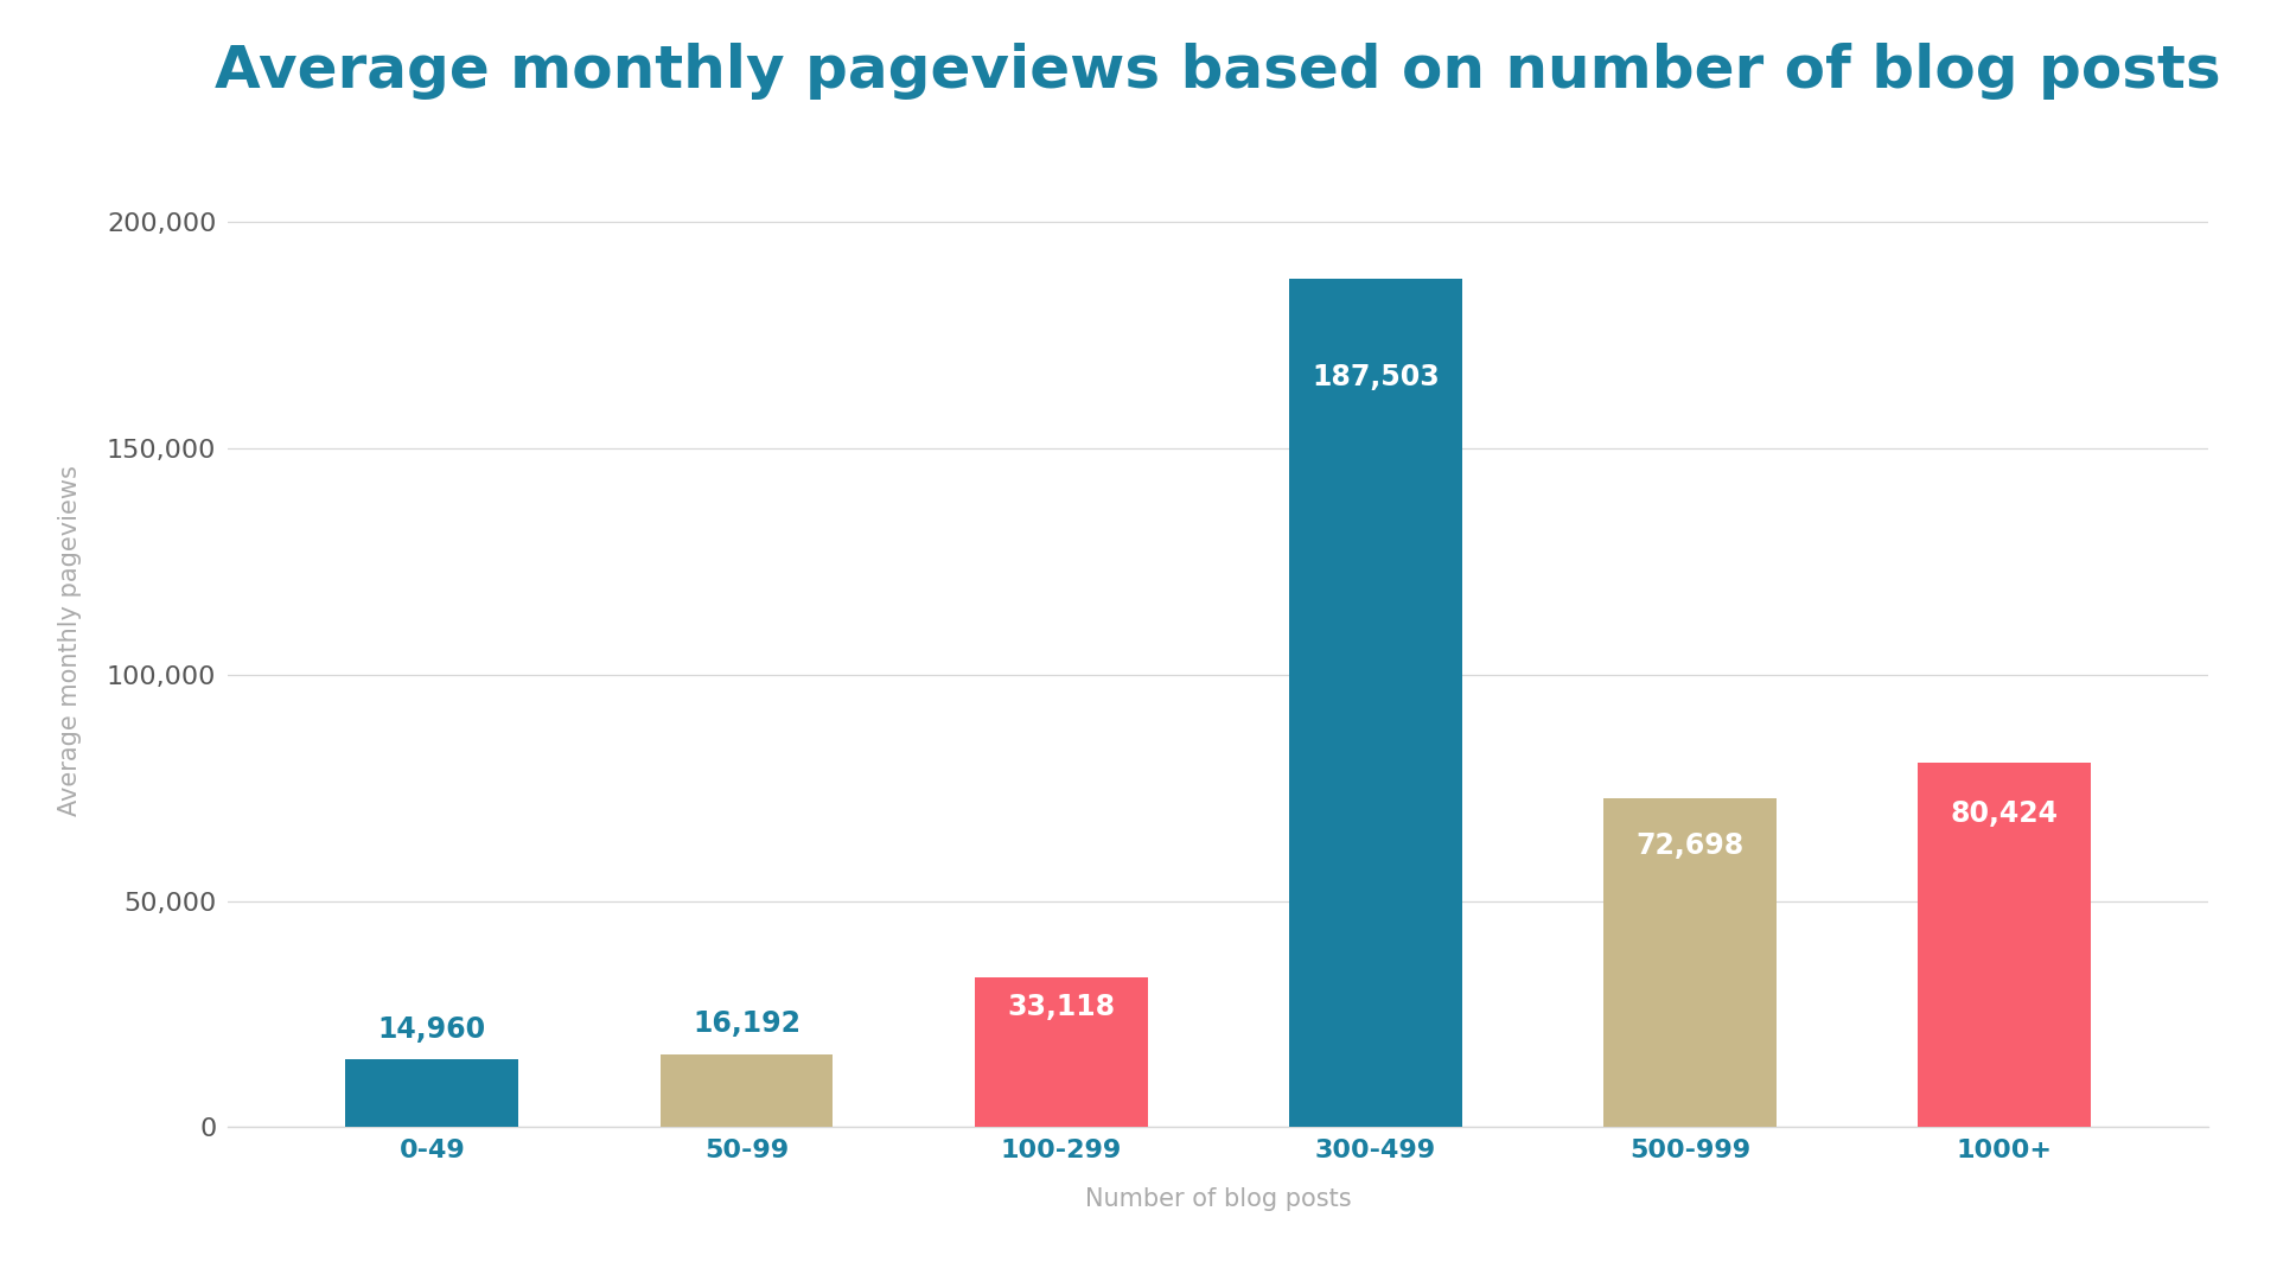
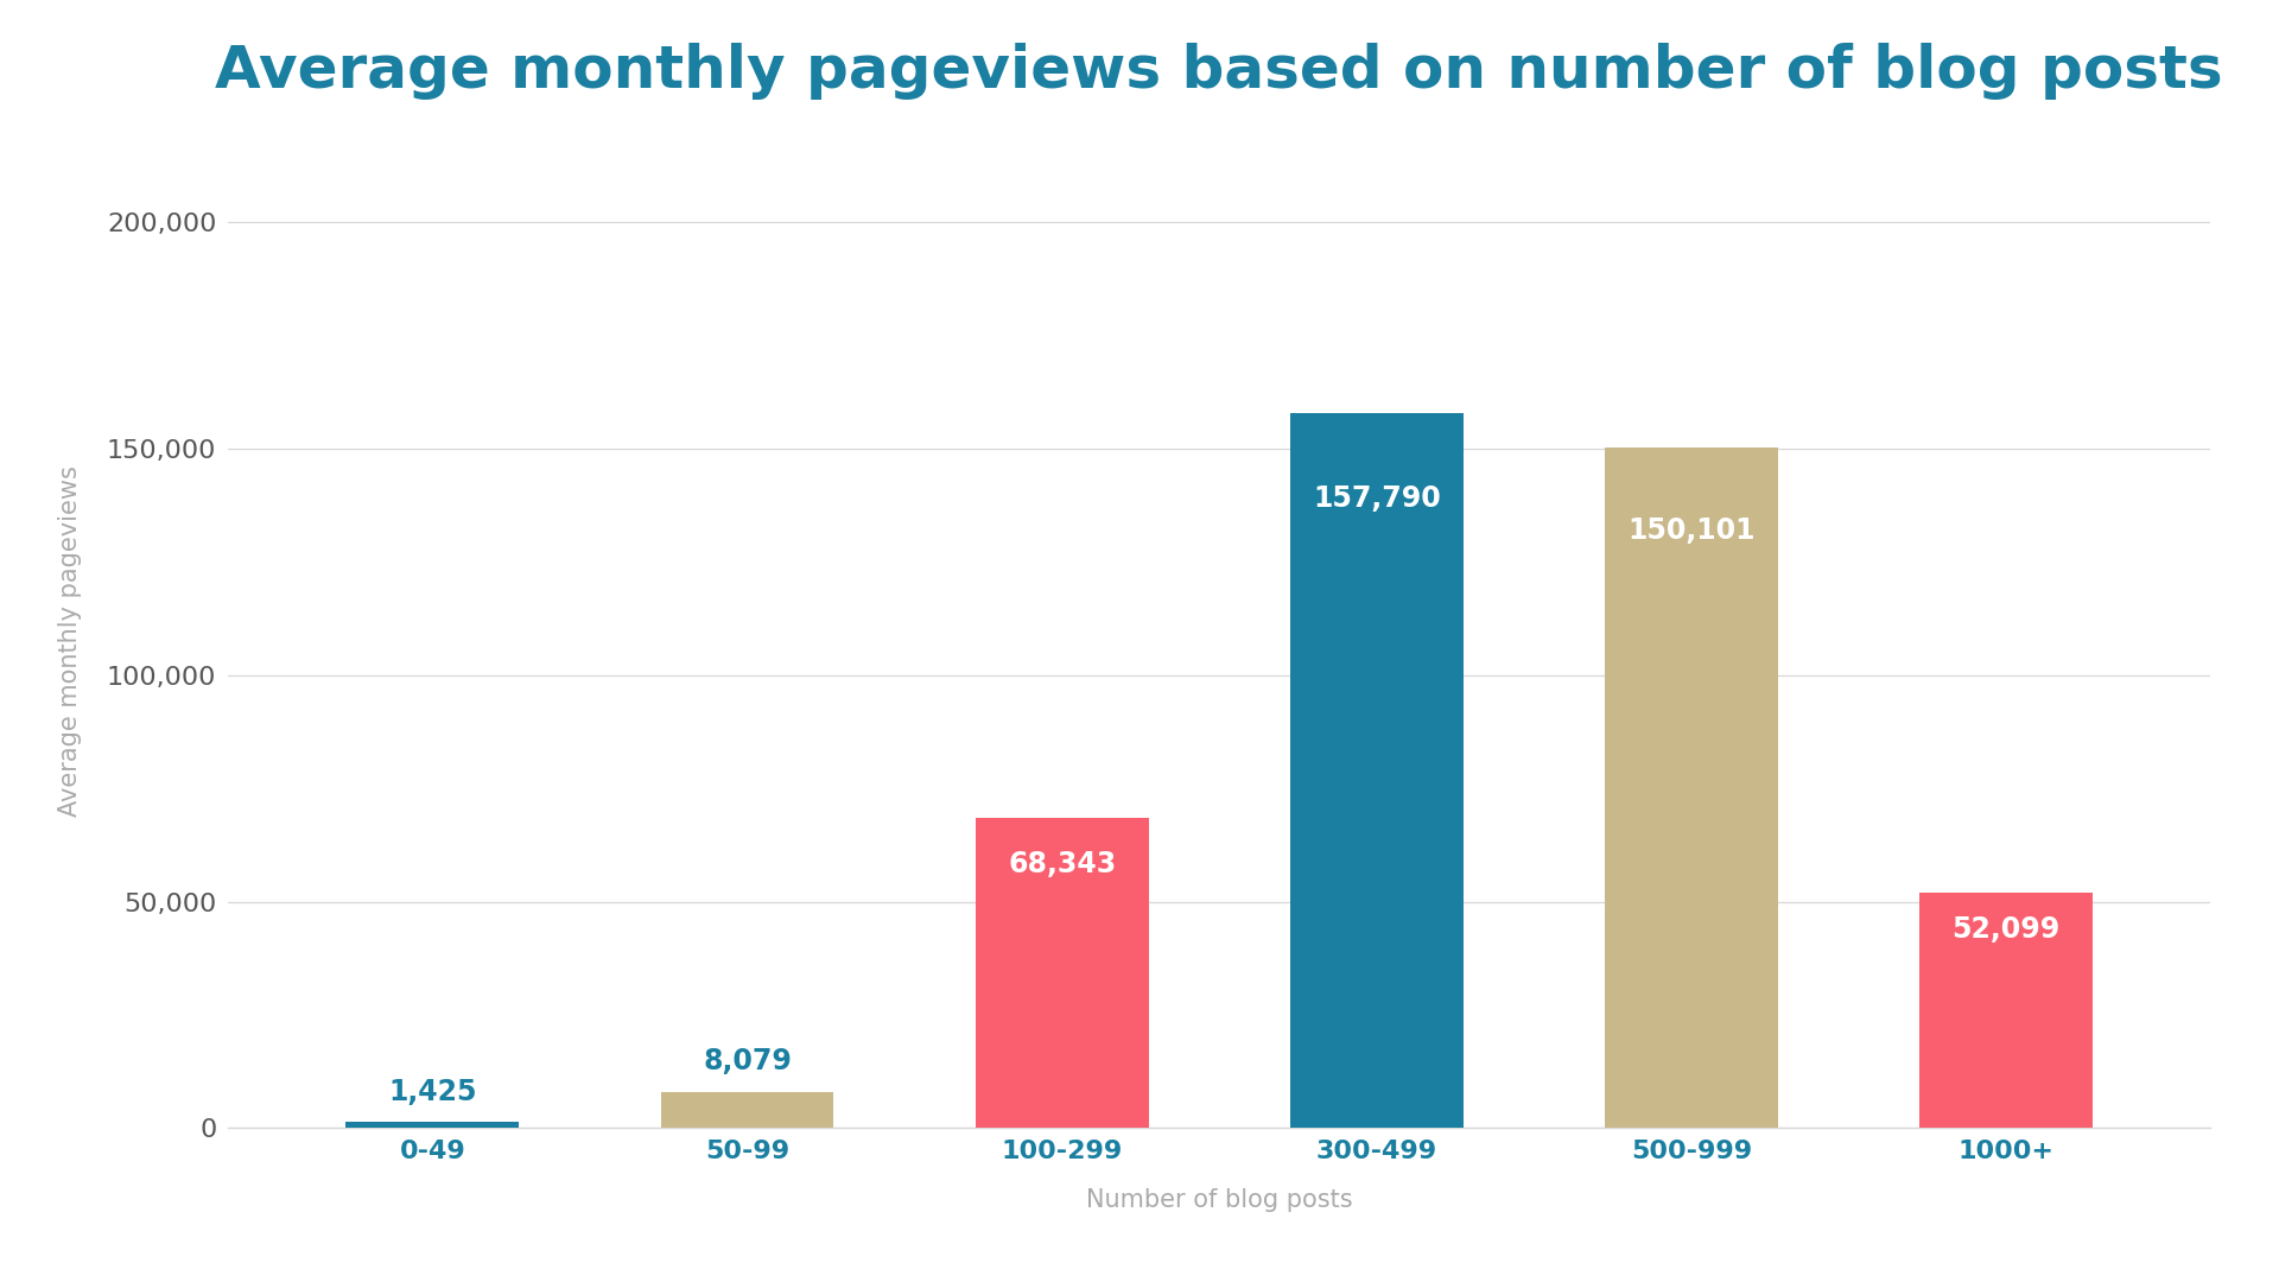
0-49: 14,960 -> 1,425
50-99: 16,192 -> 8,079
100-299: 33,118 -> 68,343
300-499: 187,503 -> 157,790
500-999: 72,698 -> 150,101
1000+: 80,424 -> 52,099
